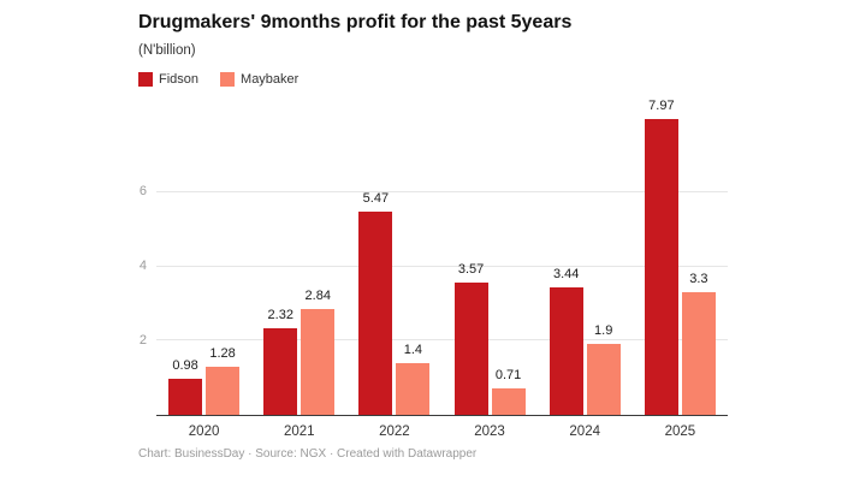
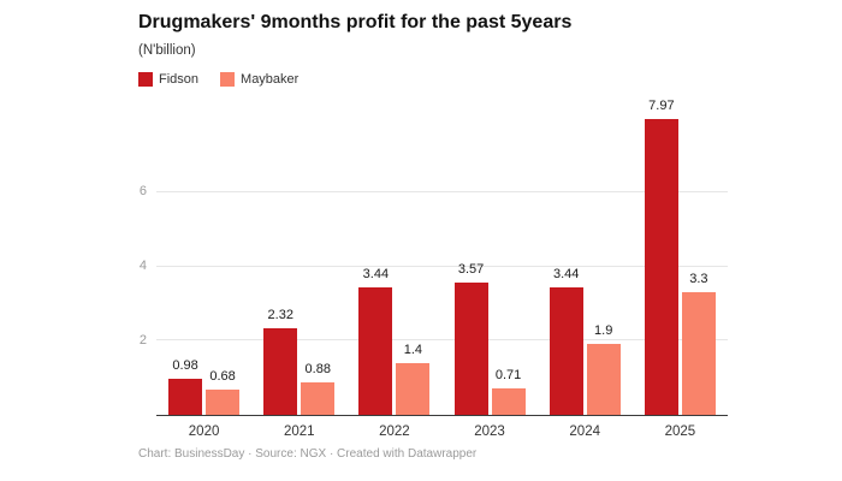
Maybaker/2020: 1.28 -> 0.68
Maybaker/2021: 2.84 -> 0.88
Fidson/2022: 5.47 -> 3.44
